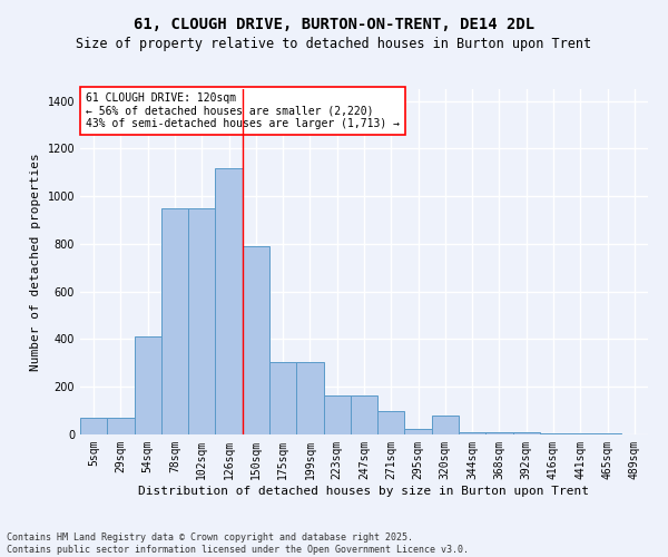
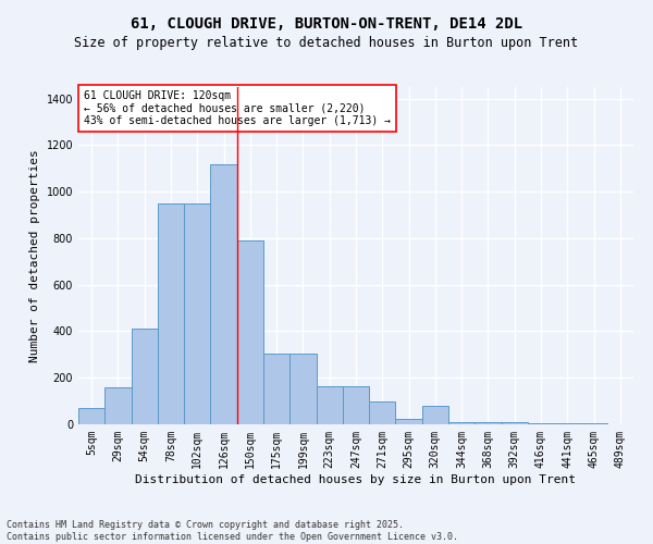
29sqm: 70 -> 160
